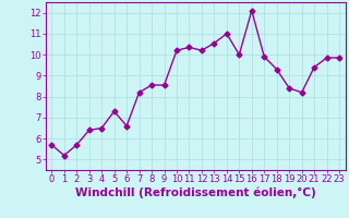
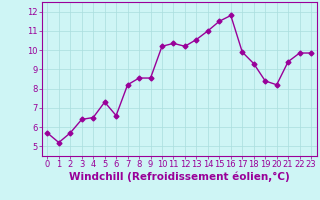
15: 10.0 -> 11.5
16: 12.1 -> 11.8
